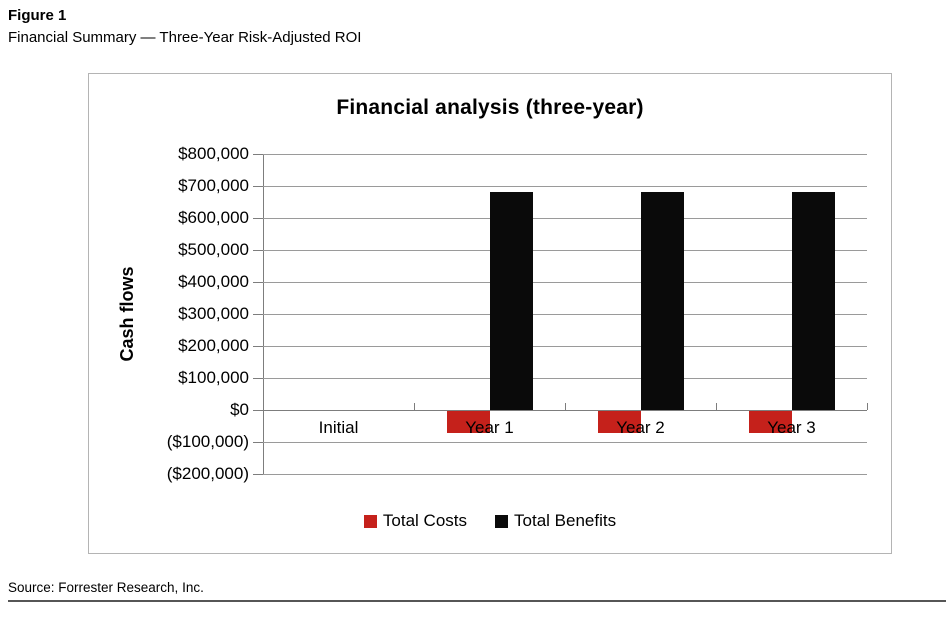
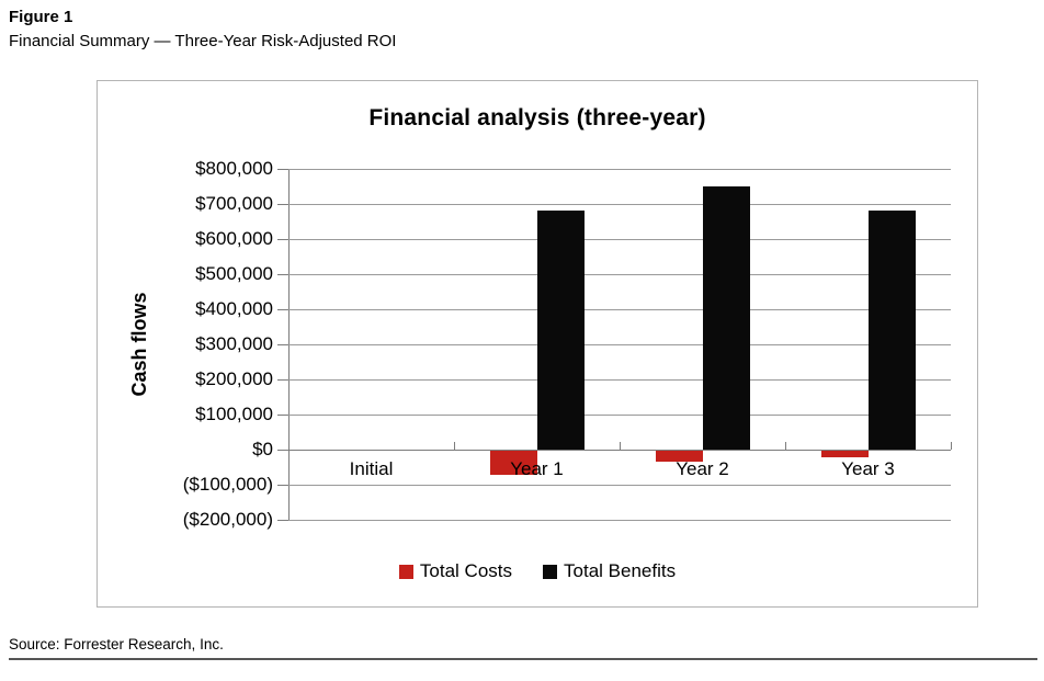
Total Costs/Year 2: -$70000 -> -$30000
Total Benefits/Year 2: $680000 -> $750000
Total Costs/Year 3: -$70000 -> -$20000
